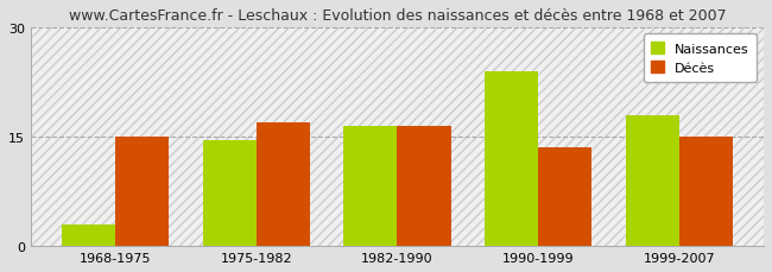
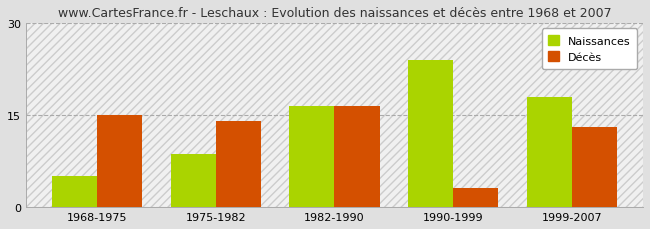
Naissances/1968-1975: 3.0 -> 5.0
Naissances/1975-1982: 14.5 -> 8.6
Décès/1975-1982: 17.0 -> 14.0
Décès/1990-1999: 13.5 -> 3.2
Décès/1999-2007: 15.0 -> 13.0
